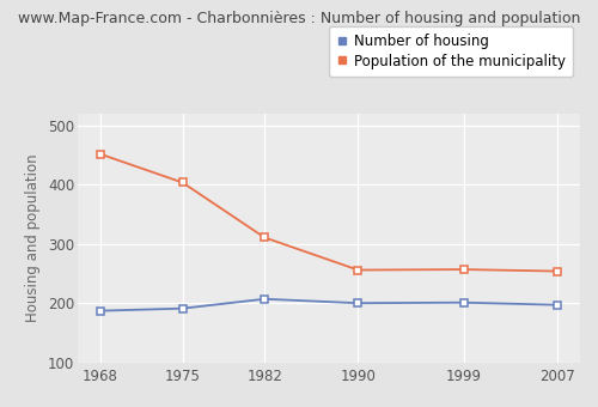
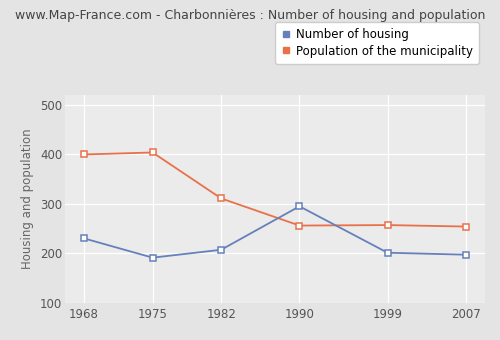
Number of housing/1968: 187 -> 230
Population of the municipality/1968: 452 -> 400
Number of housing/1990: 200 -> 295
